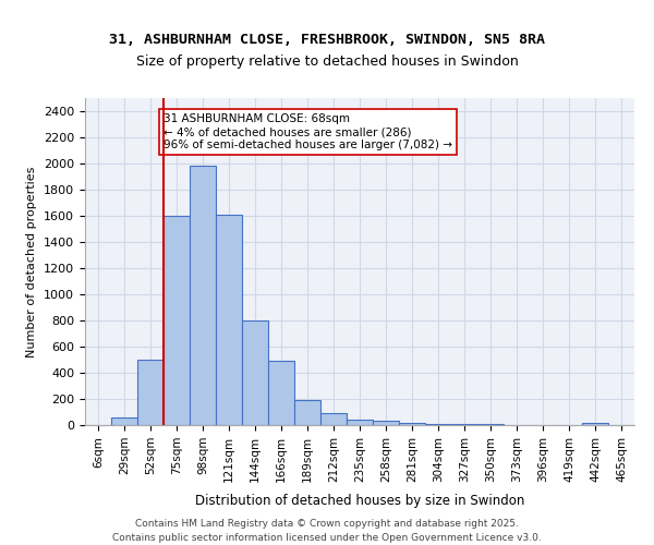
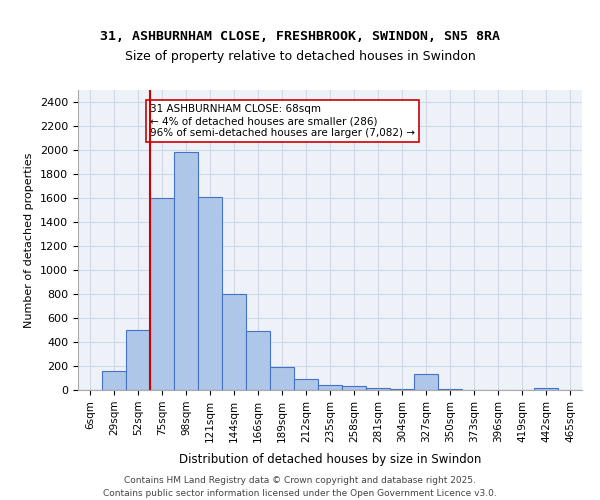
29sqm: 60 -> 160
327sqm: 0 -> 130
